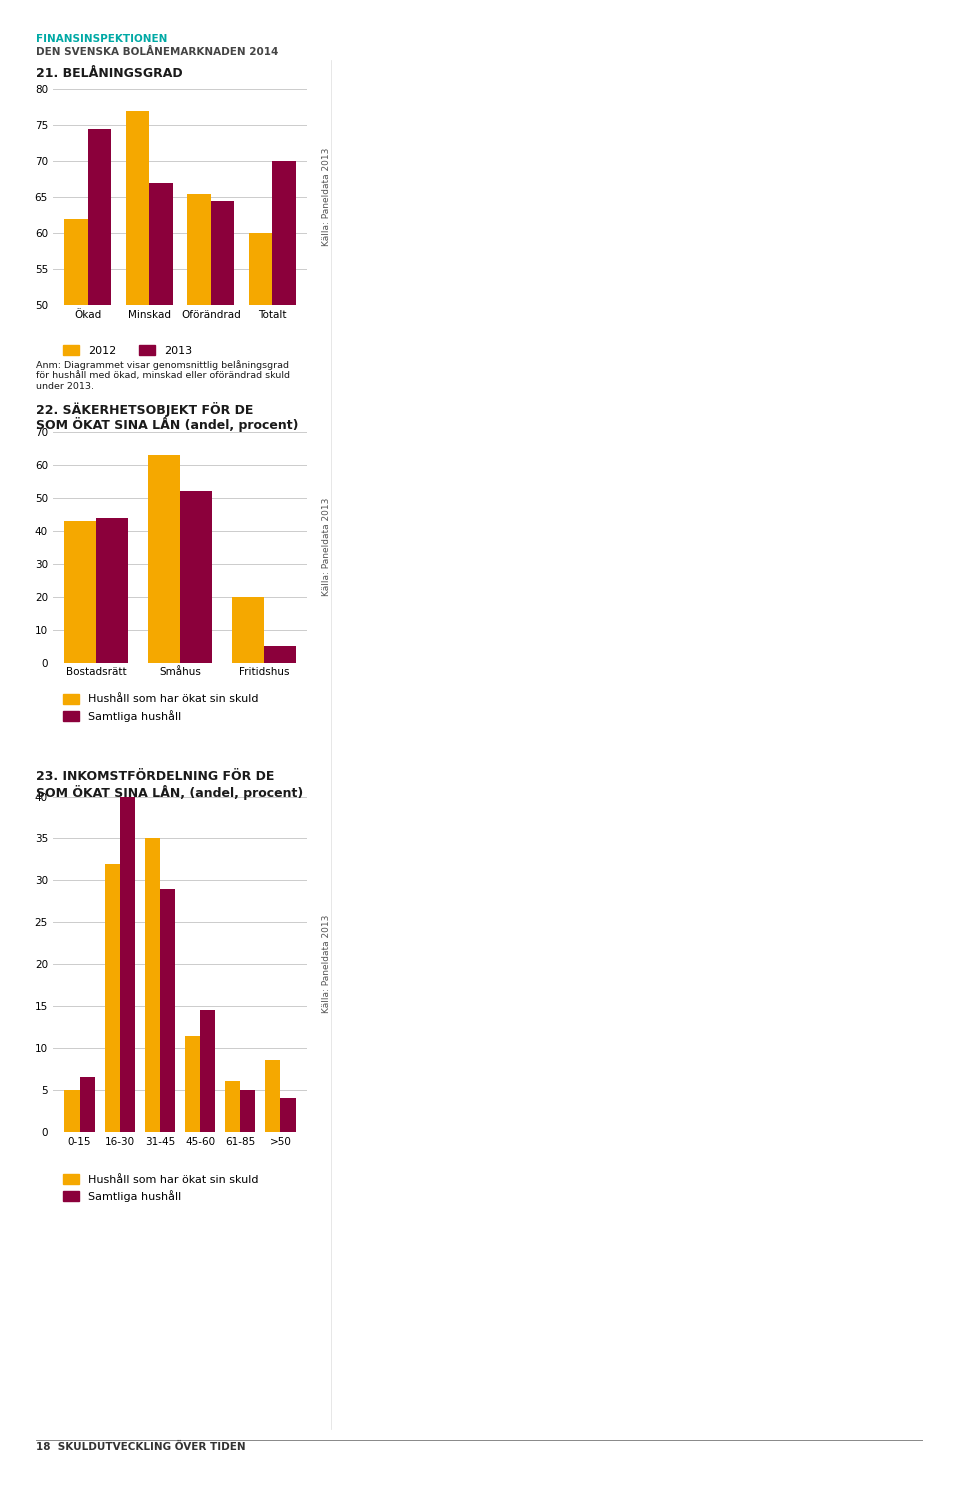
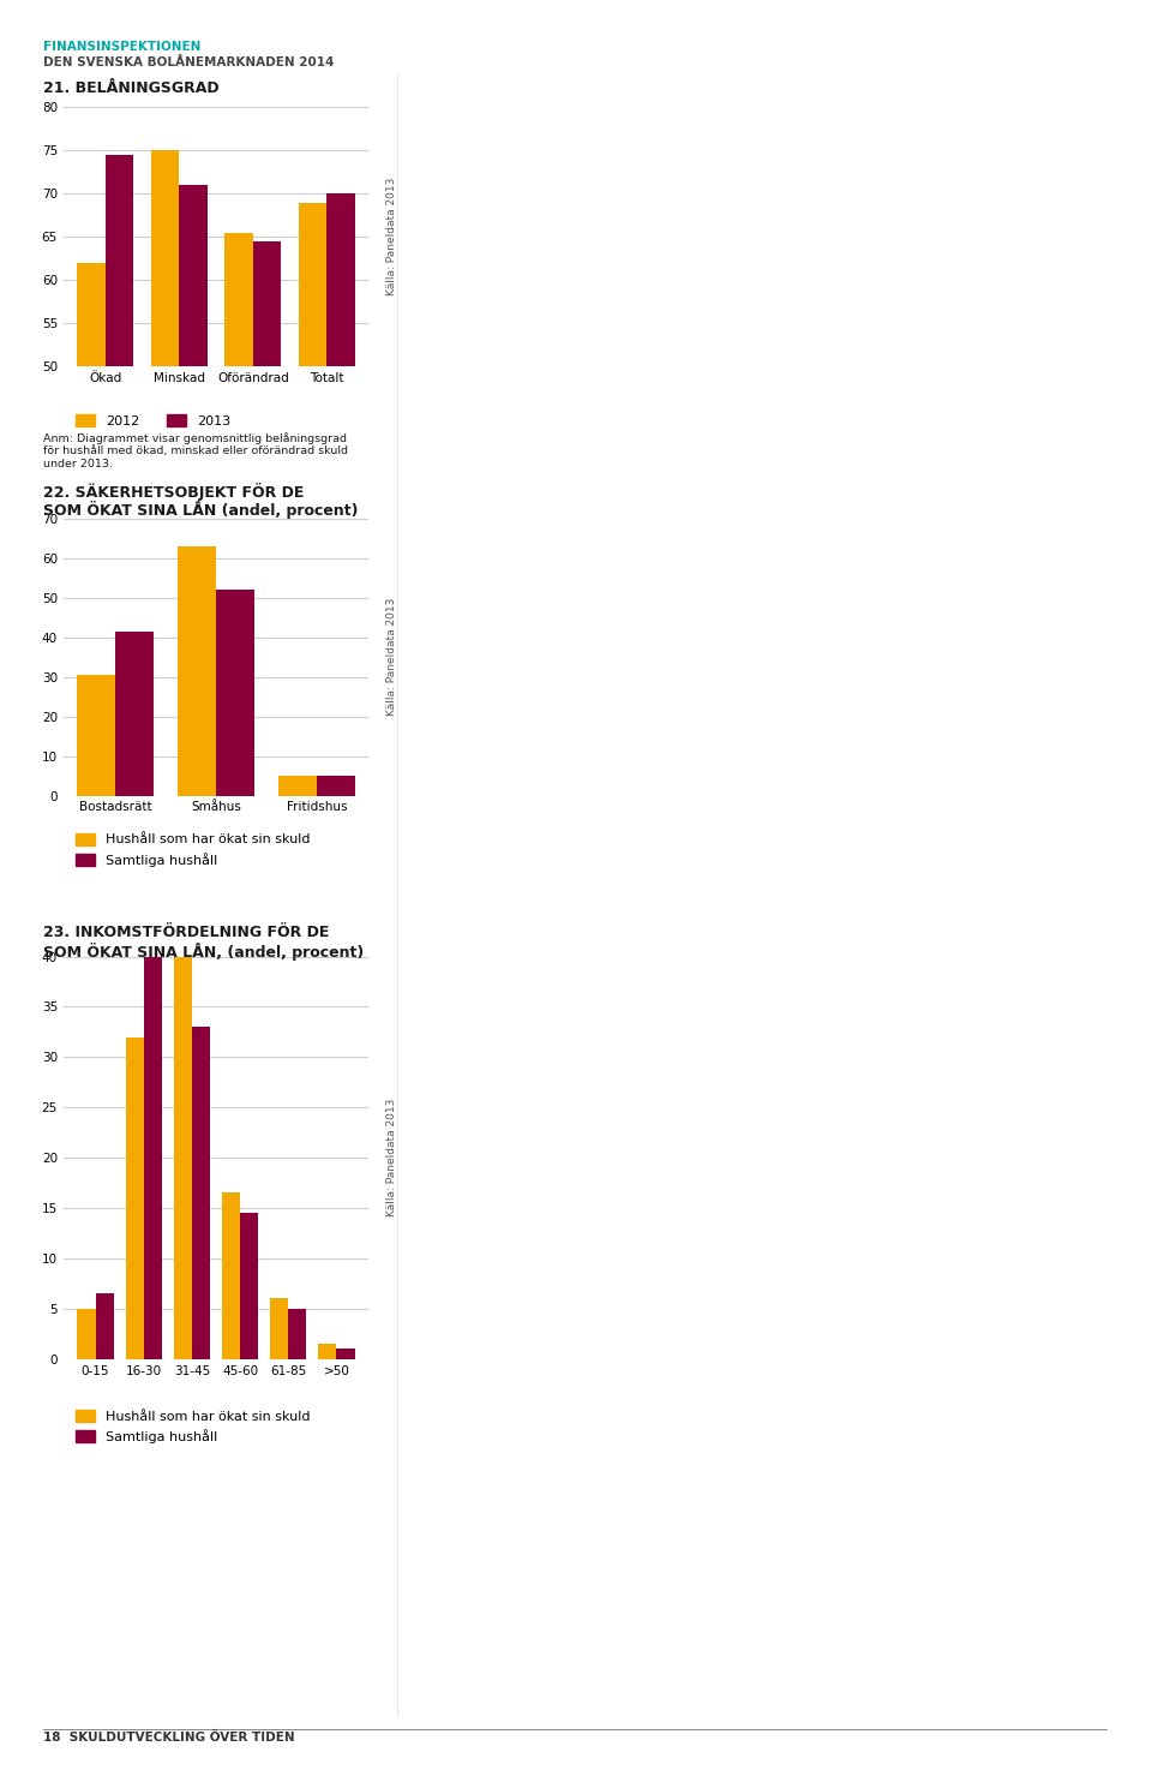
2012/Minskad: 77.0 -> 75.0
2013/Minskad: 67.0 -> 71.0
2012/Totalt: 60.0 -> 69.0
Hushåll som har ökat sin skuld/Bostadsrätt: 43.0 -> 30.5
Samtliga hushåll/Bostadsrätt: 44.0 -> 41.5
Hushåll som har ökat sin skuld/Fritidshus: 20.0 -> 5.0
Hushåll som har ökat sin skuld/31-45: 35.0 -> 40.0
Samtliga hushåll/31-45: 29.0 -> 33.0
Hushåll som har ökat sin skuld/45-60: 11.4 -> 16.5
Hushåll som har ökat sin skuld/>50: 8.6 -> 1.5
Samtliga hushåll/>50: 4.0 -> 1.0
